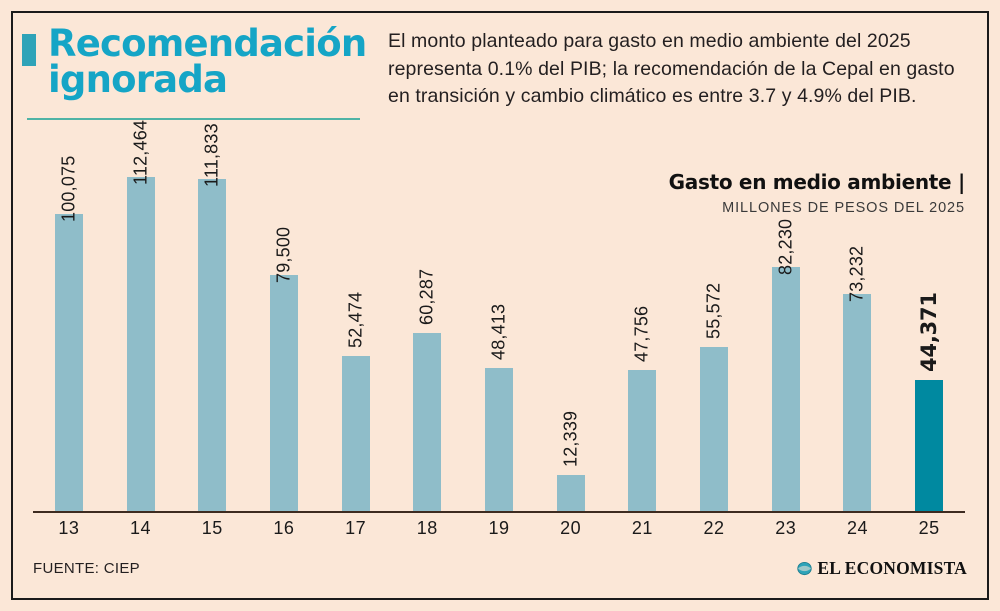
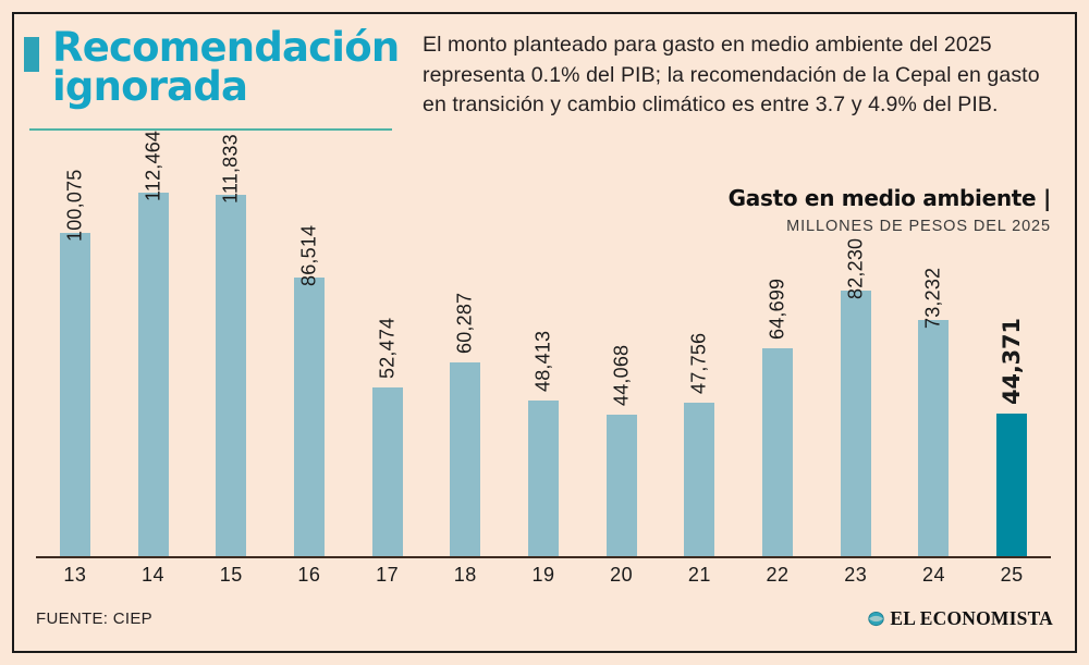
16: 79,500 -> 86,514
20: 12,339 -> 44,068
22: 55,572 -> 64,699
